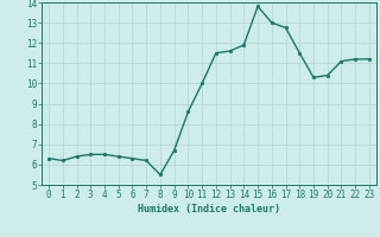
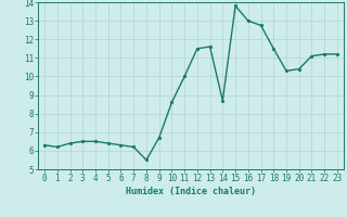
14: 11.9 -> 8.7
